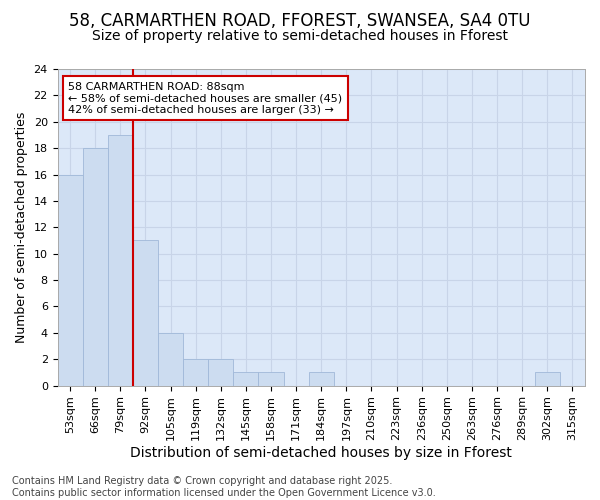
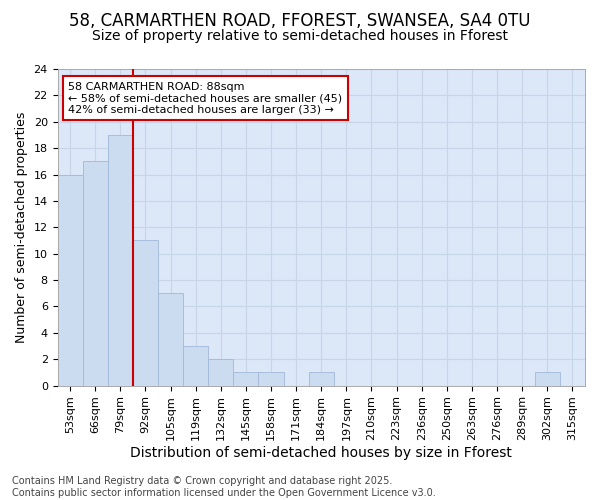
66sqm: 18 -> 17
105sqm: 4 -> 7
119sqm: 2 -> 3
